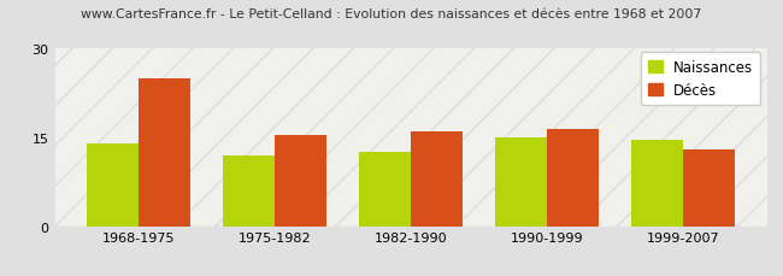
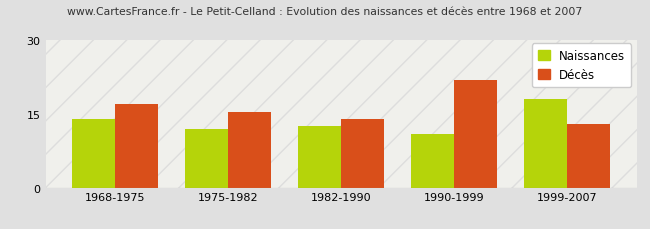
Décès/1968-1975: 25.0 -> 17.0
Décès/1982-1990: 16.0 -> 14.0
Naissances/1990-1999: 15.0 -> 11.0
Décès/1990-1999: 16.5 -> 22.0
Naissances/1999-2007: 14.5 -> 18.0
